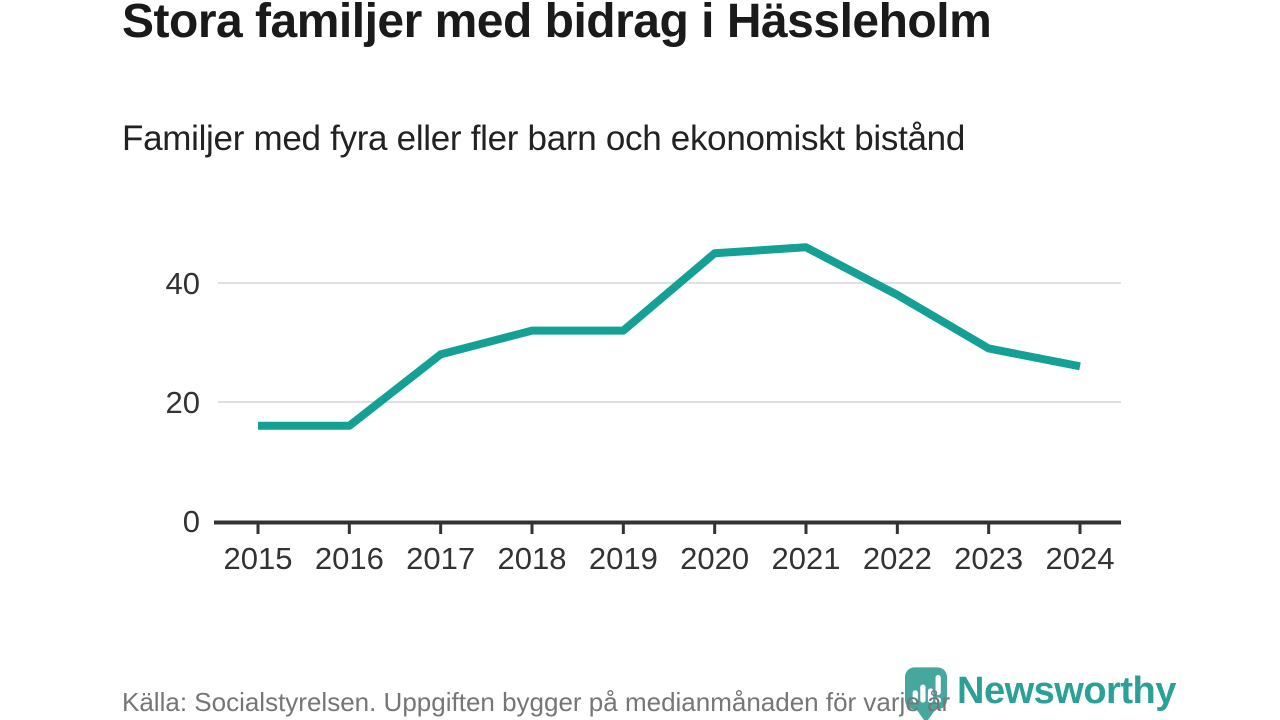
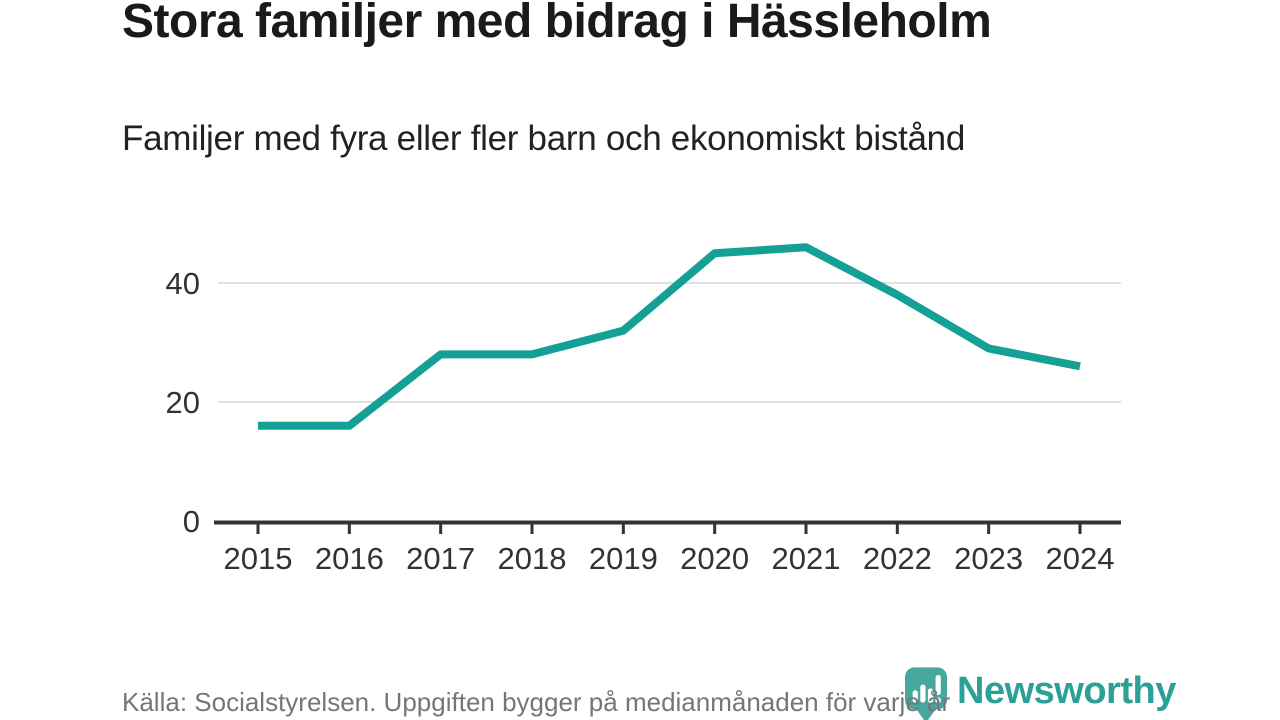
2018: 32 -> 28
